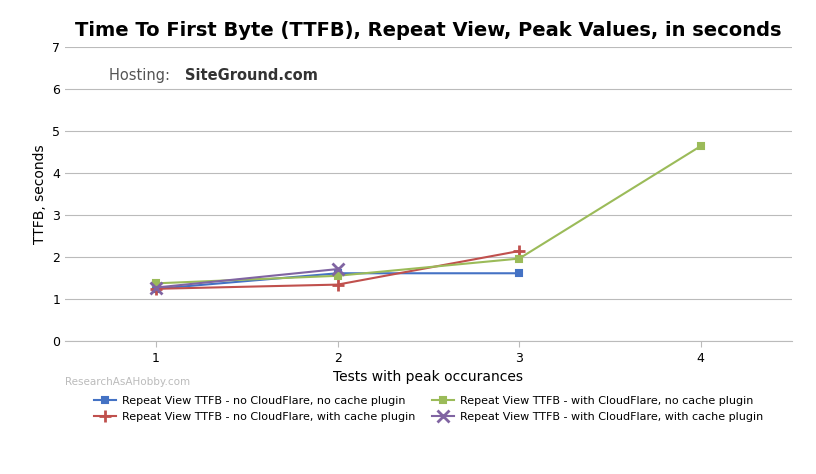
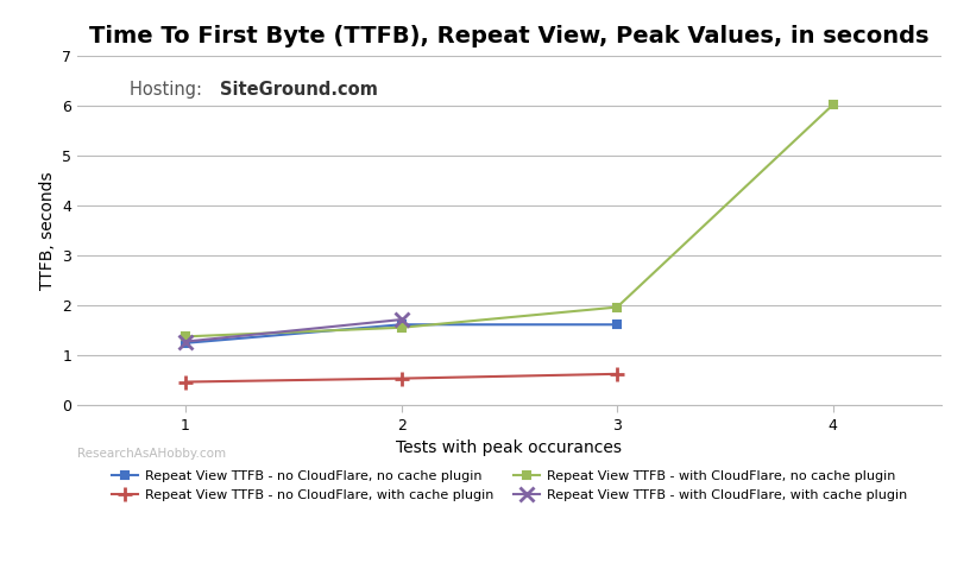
Repeat View TTFB - no CloudFlare, with cache plugin/1: 1.25 -> 0.47
Repeat View TTFB - no CloudFlare, with cache plugin/2: 1.35 -> 0.54
Repeat View TTFB - no CloudFlare, with cache plugin/3: 2.15 -> 0.63
Repeat View TTFB - with CloudFlare, no cache plugin/4: 4.65 -> 6.03
